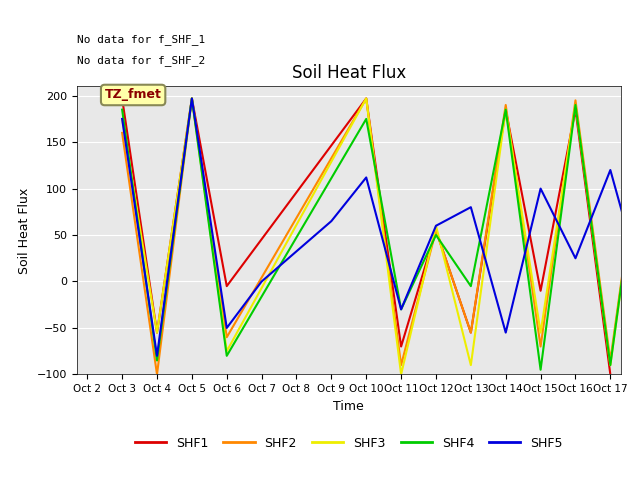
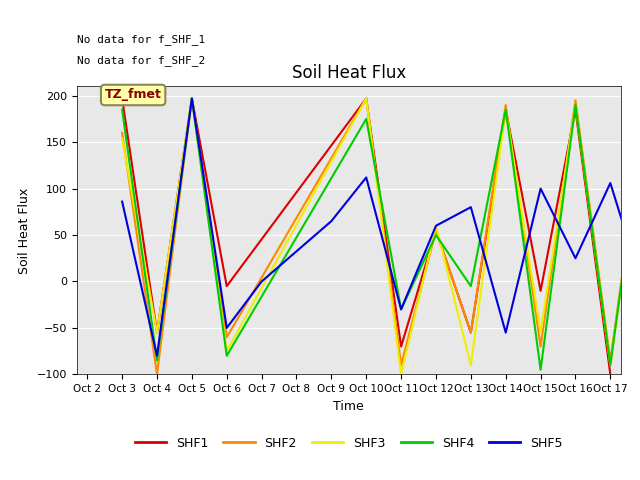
SHF3/Oct 3: 175 -> 154
SHF5/Oct 3: 175 -> 86
SHF5/Oct 17: 120 -> 106
